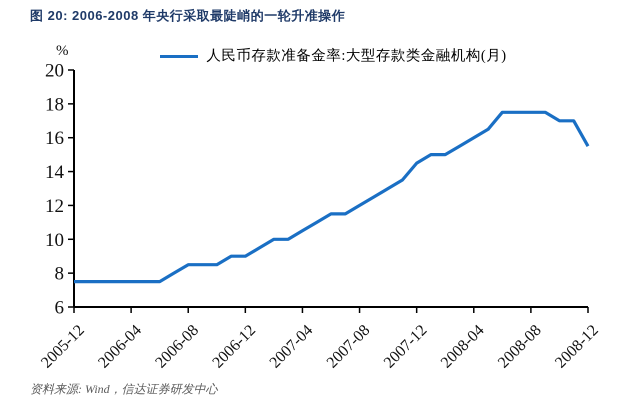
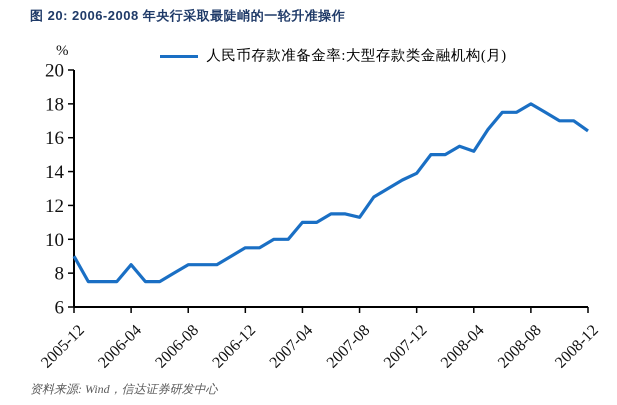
2005-12: 7.5 -> 9.0
2006-04: 7.5 -> 8.5
2006-12: 9.0 -> 9.5
2007-04: 10.5 -> 11.0
2007-08: 12.0 -> 11.3
2007-12: 14.5 -> 13.9
2008-04: 16.0 -> 15.2
2008-08: 17.5 -> 18.0
2008-12: 15.5 -> 16.4
